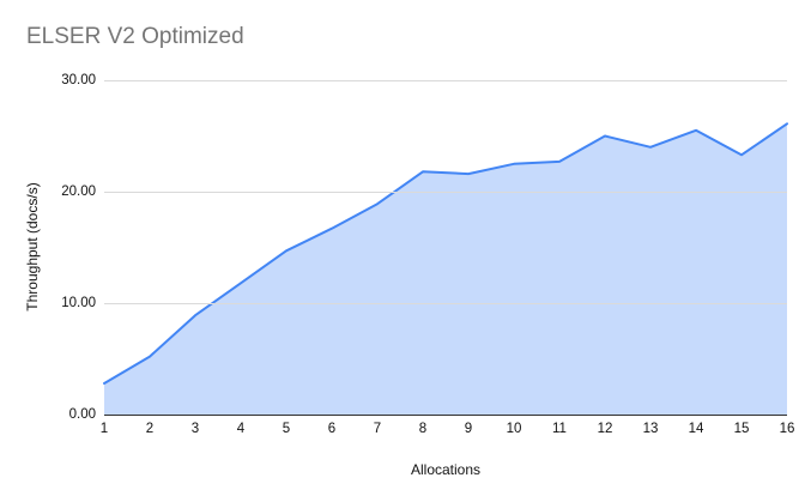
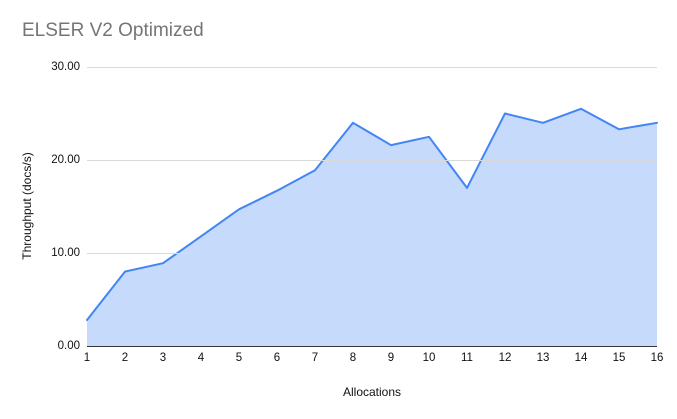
2: 5 -> 8
8: 22 -> 24
11: 23 -> 17
16: 26 -> 24
